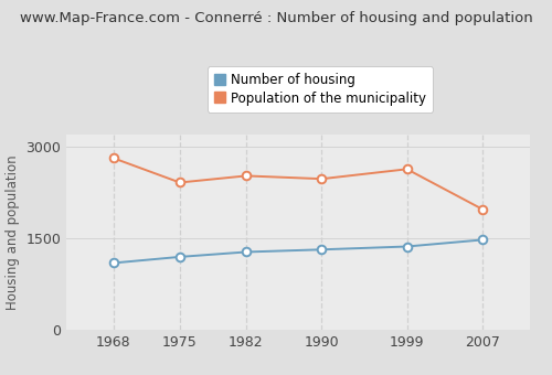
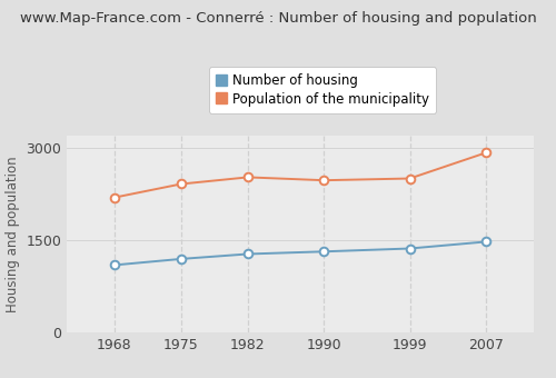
Population of the municipality/1968: 2820 -> 2200
Population of the municipality/1999: 2640 -> 2510
Population of the municipality/2007: 1980 -> 2930
